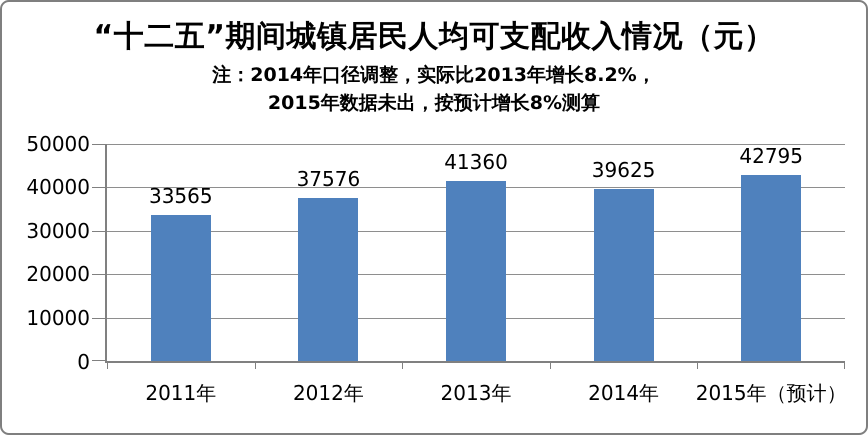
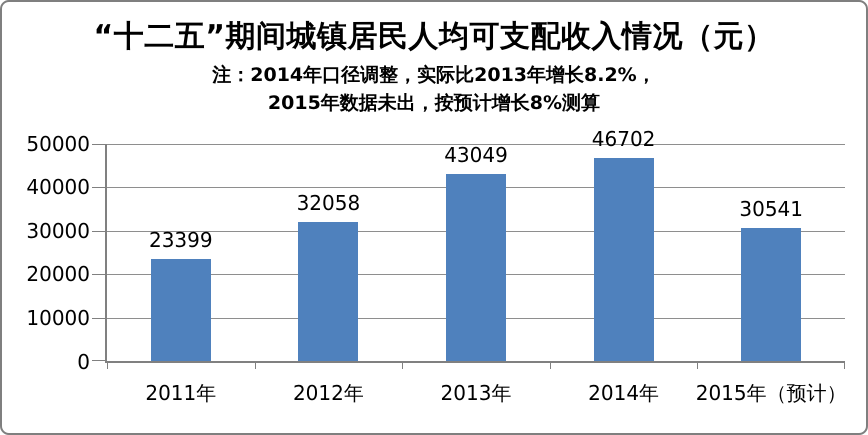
2011年: 33565 -> 23399
2012年: 37576 -> 32058
2013年: 41360 -> 43049
2014年: 39625 -> 46702
2015年（预计）: 42795 -> 30541
